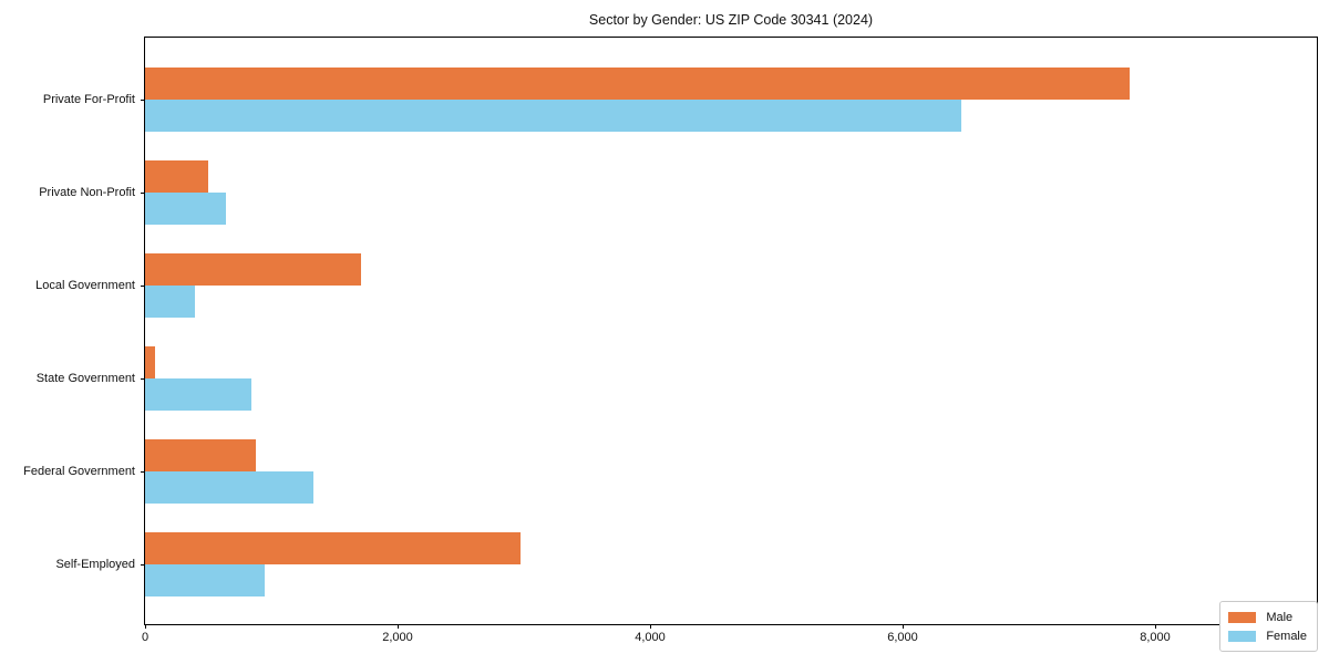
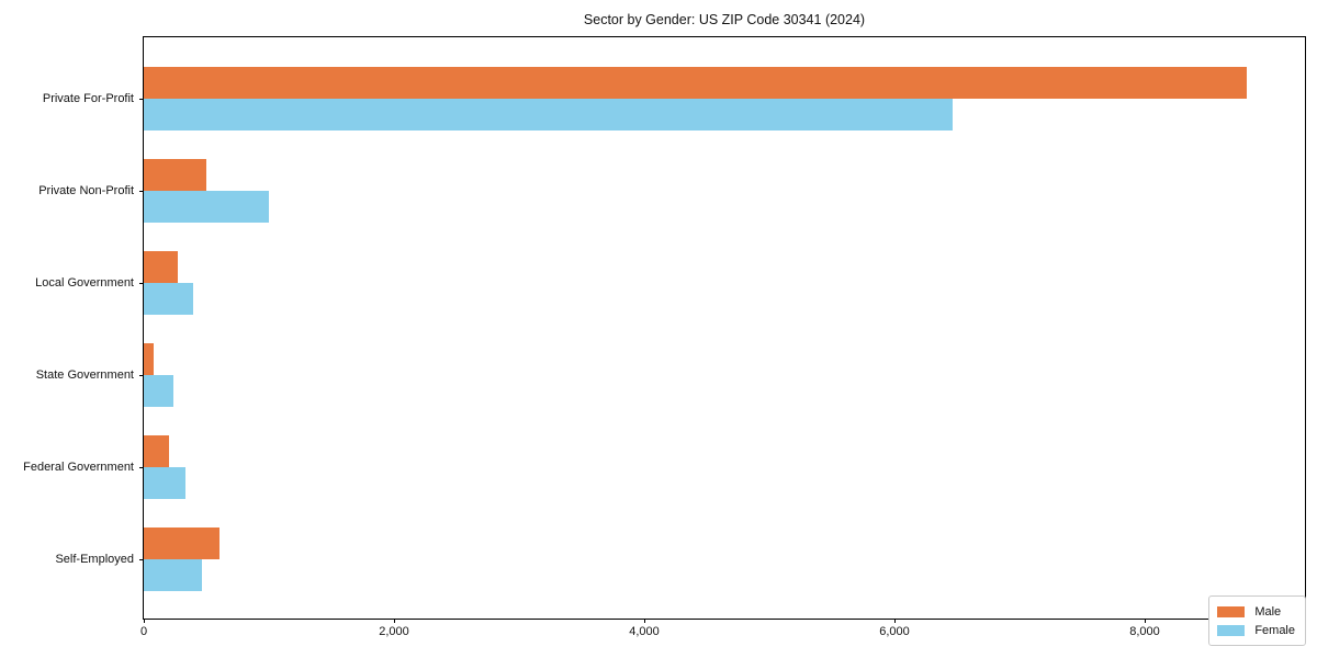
Male/Private For-Profit: 7800 -> 8820
Female/Private Non-Profit: 640 -> 1000
Male/Local Government: 1710 -> 280
Female/State Government: 840 -> 240
Male/Federal Government: 880 -> 200
Female/Federal Government: 1330 -> 330
Male/Self-Employed: 2970 -> 600
Female/Self-Employed: 950 -> 460
